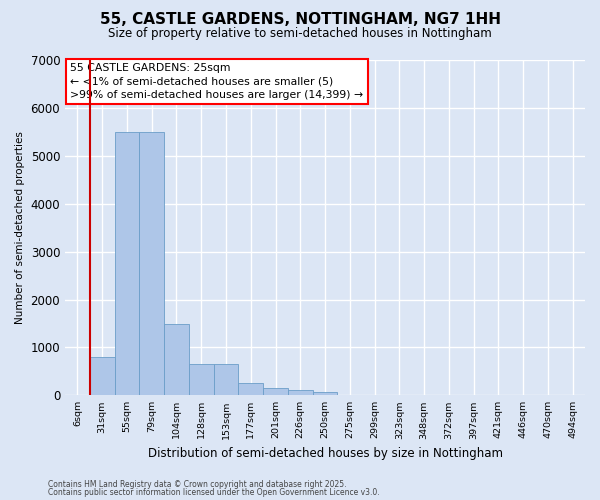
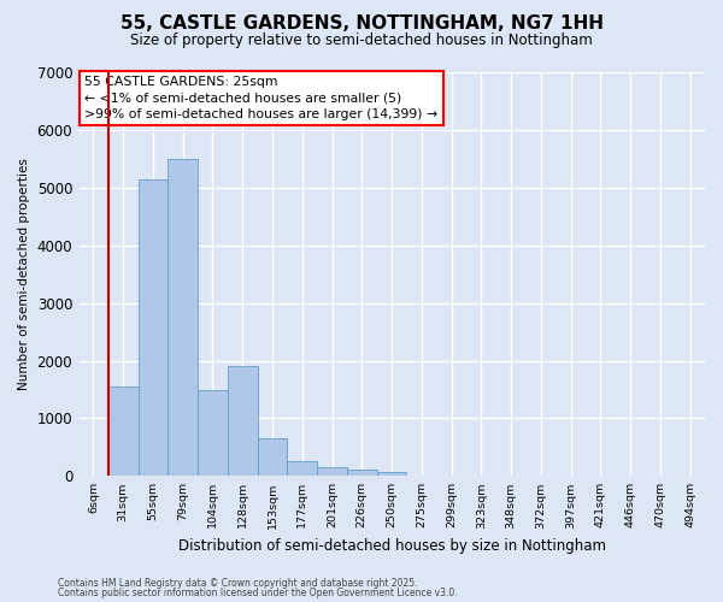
31sqm: 800 -> 1550
55sqm: 5500 -> 5150
128sqm: 650 -> 1900
